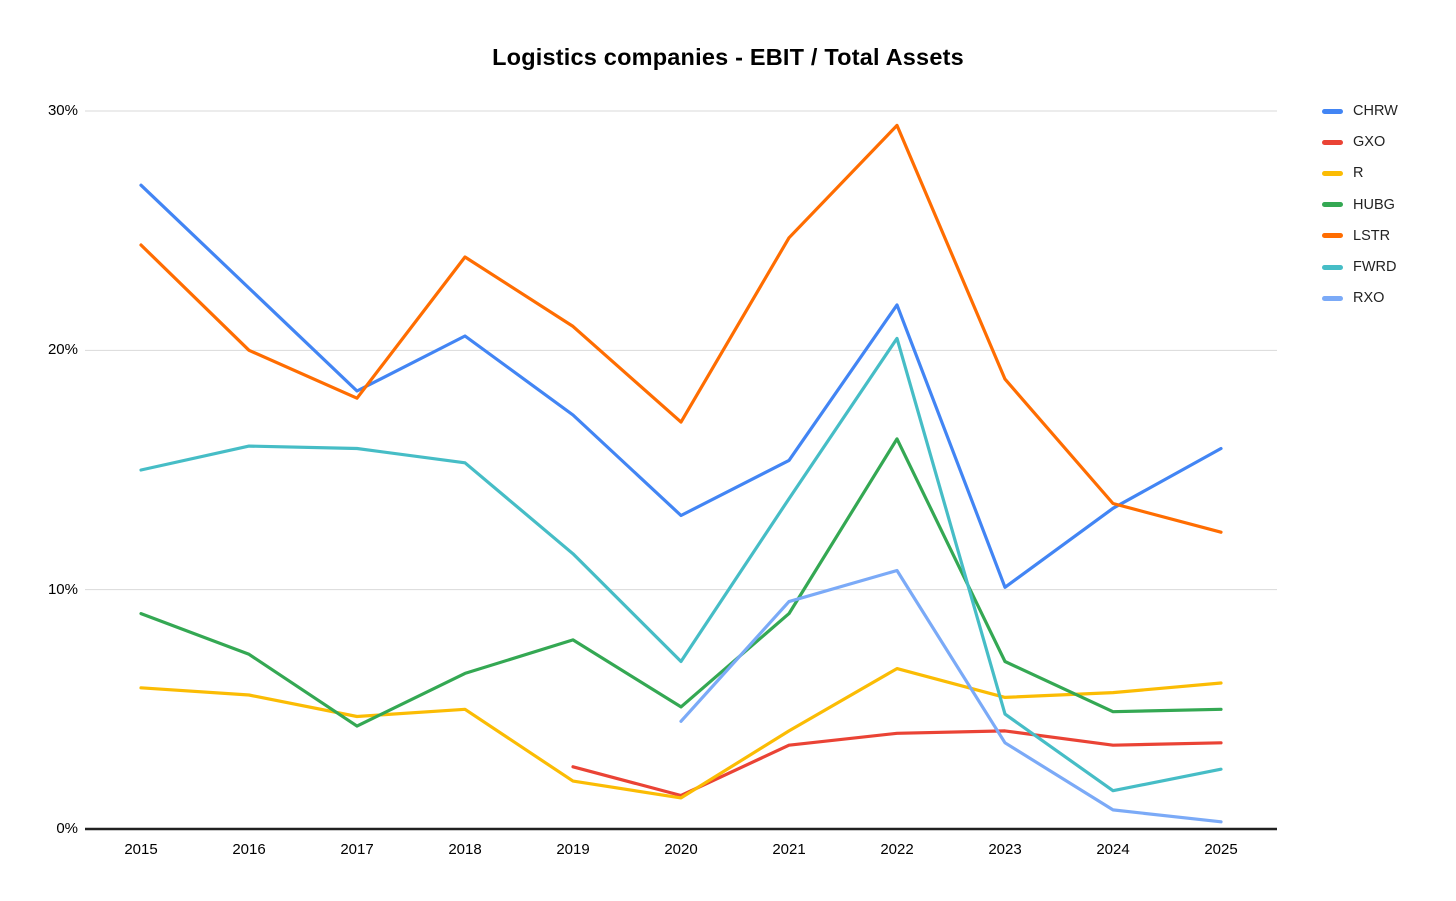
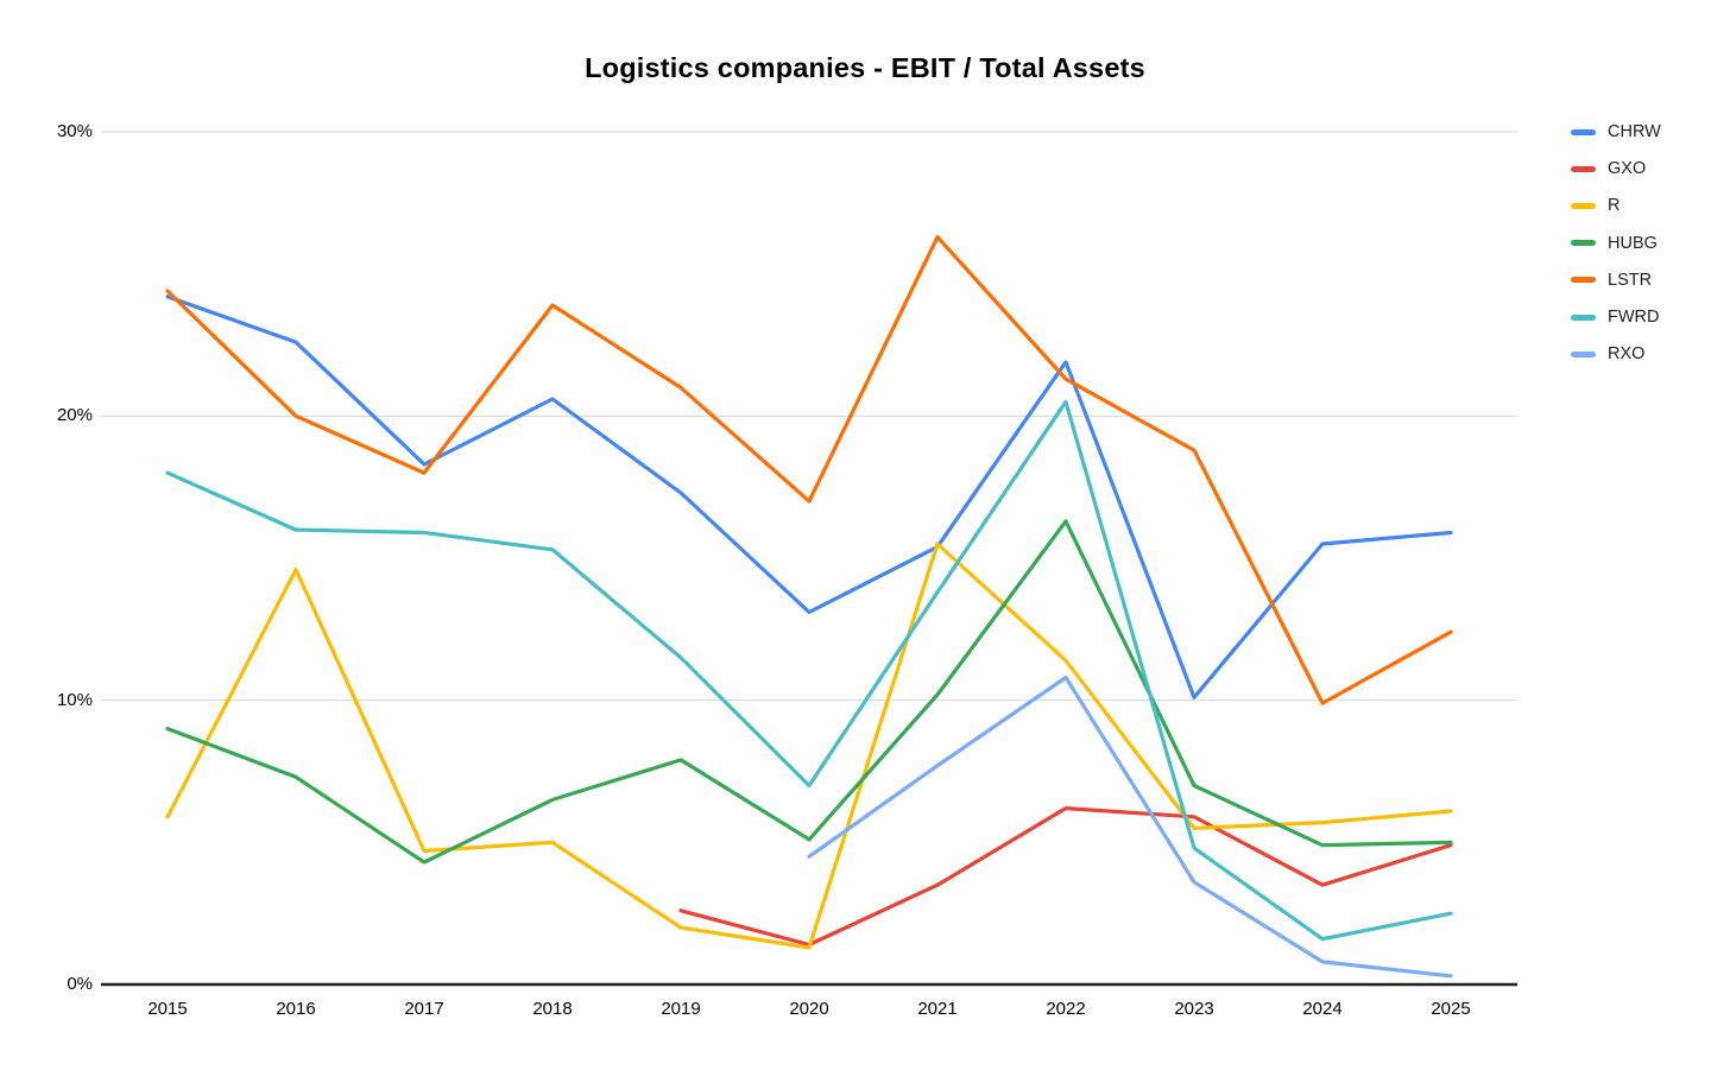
CHRW/2015: 26.9% -> 24.2%
FWRD/2015: 15.0% -> 18.0%
R/2016: 5.6% -> 14.6%
R/2021: 4.1% -> 15.5%
HUBG/2021: 9.0% -> 10.2%
LSTR/2021: 24.7% -> 26.3%
RXO/2021: 9.5% -> 7.7%
GXO/2022: 4.0% -> 6.2%
R/2022: 6.7% -> 11.4%
LSTR/2022: 29.4% -> 21.3%
GXO/2023: 4.1% -> 5.9%
CHRW/2024: 13.4% -> 15.5%
LSTR/2024: 13.6% -> 9.9%
GXO/2025: 3.6% -> 4.9%
